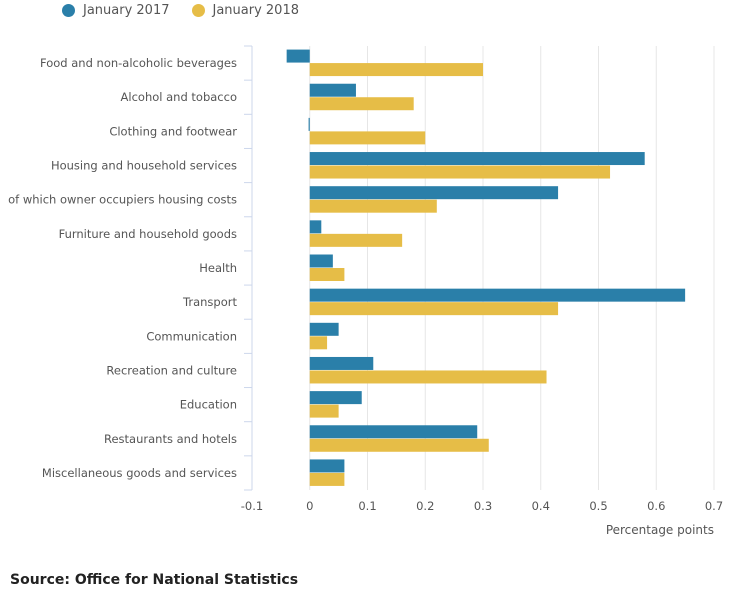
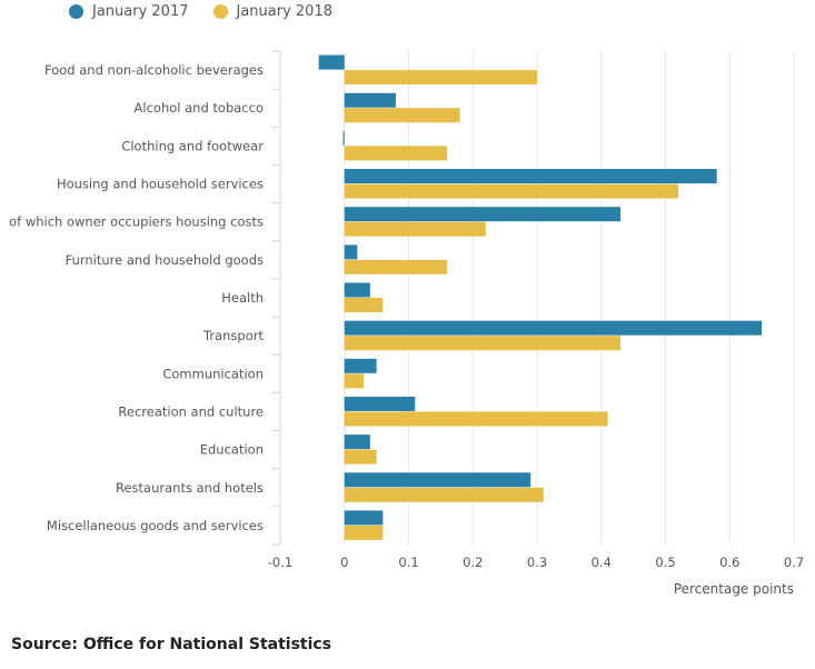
January 2018/Clothing and footwear: 0.20 -> 0.16
January 2017/Education: 0.09 -> 0.04
